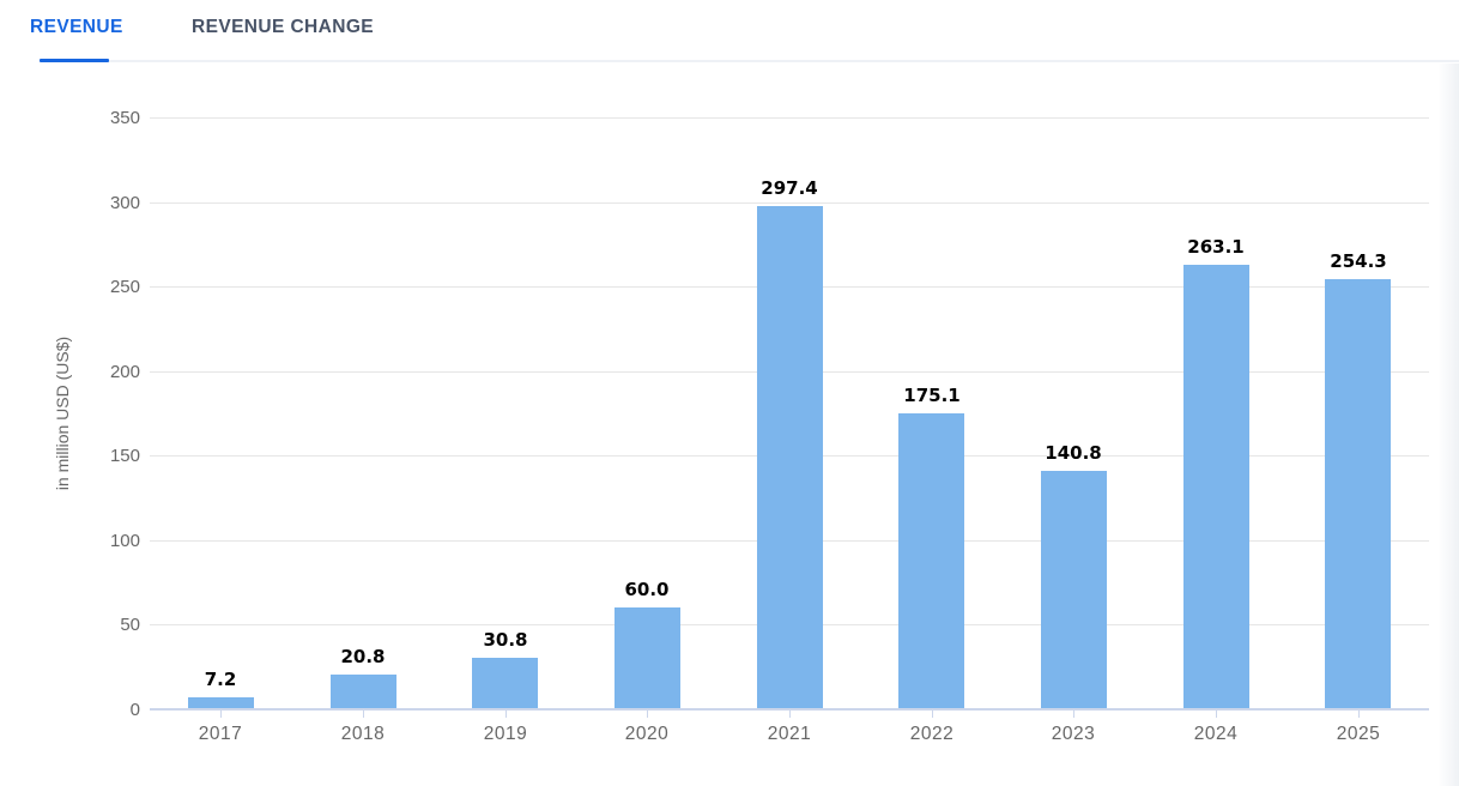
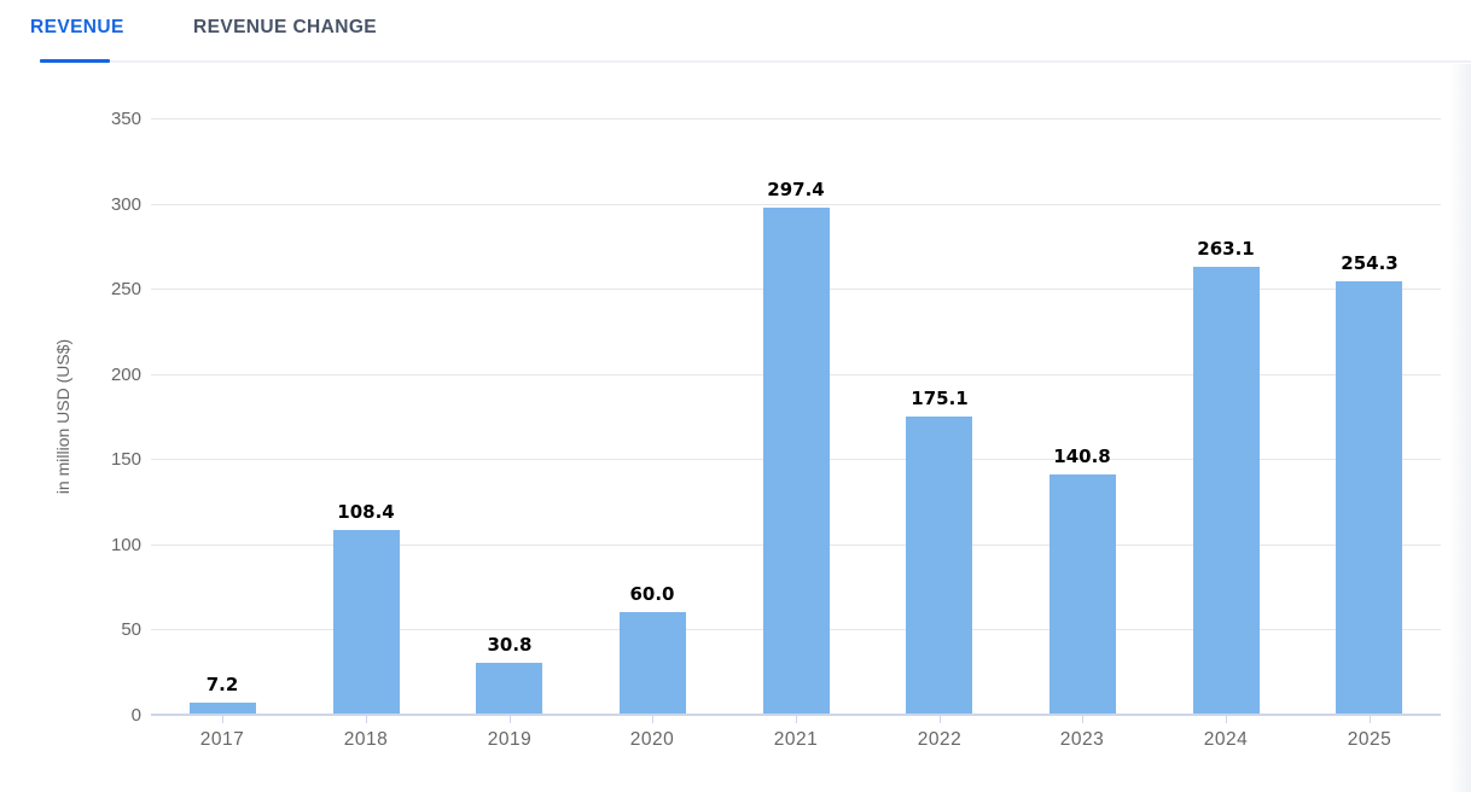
2018: 20.8 -> 108.4
